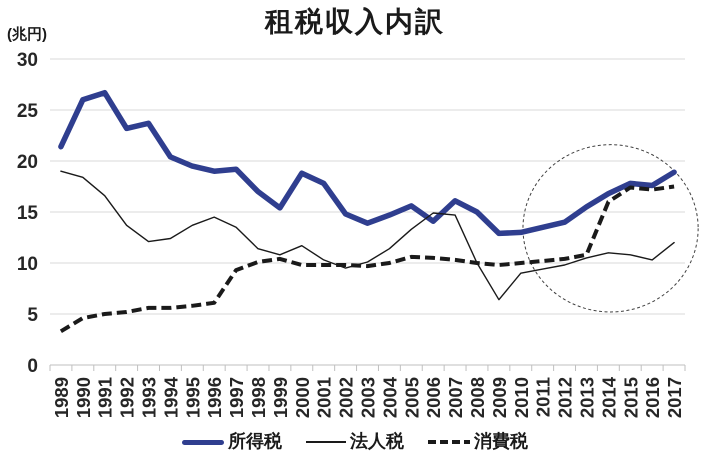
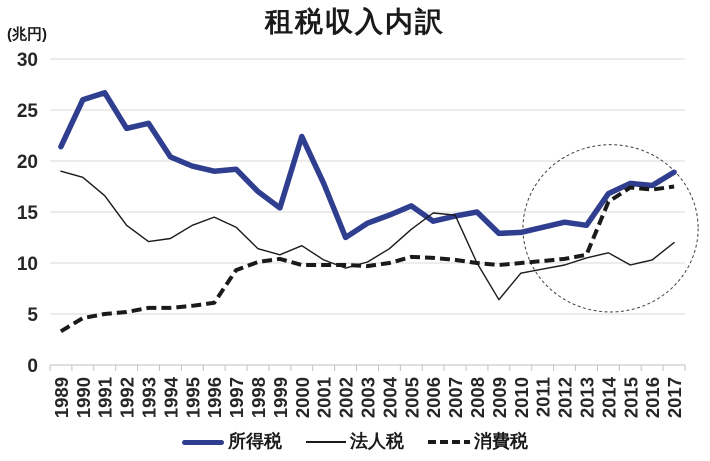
所得税/2000: 18.8 -> 22.4
所得税/2002: 14.8 -> 12.5
所得税/2007: 16.1 -> 14.6
所得税/2013: 15.5 -> 13.7
法人税/2015: 10.8 -> 9.8
